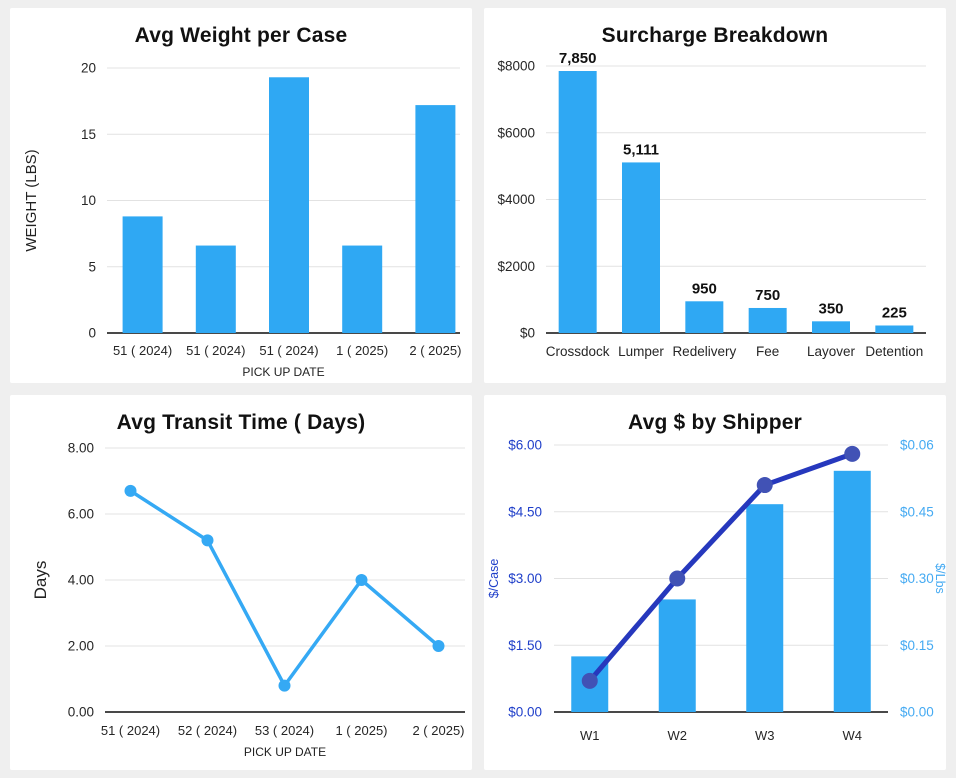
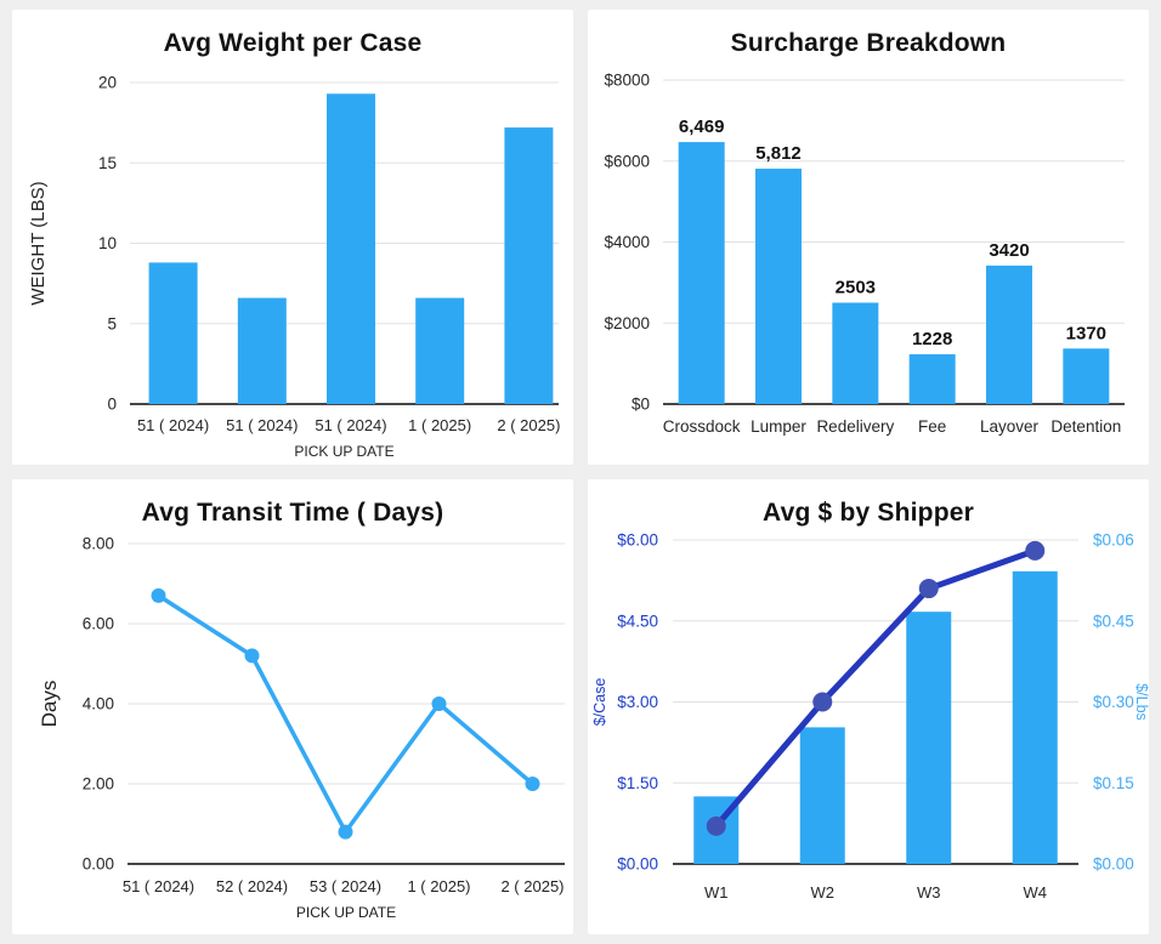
Surcharge Breakdown/Crossdock: 7,850 -> 6,469
Surcharge Breakdown/Lumper: 5,111 -> 5,812
Surcharge Breakdown/Redelivery: 950 -> 2503
Surcharge Breakdown/Fee: 750 -> 1228
Surcharge Breakdown/Layover: 350 -> 3420
Surcharge Breakdown/Detention: 225 -> 1370
